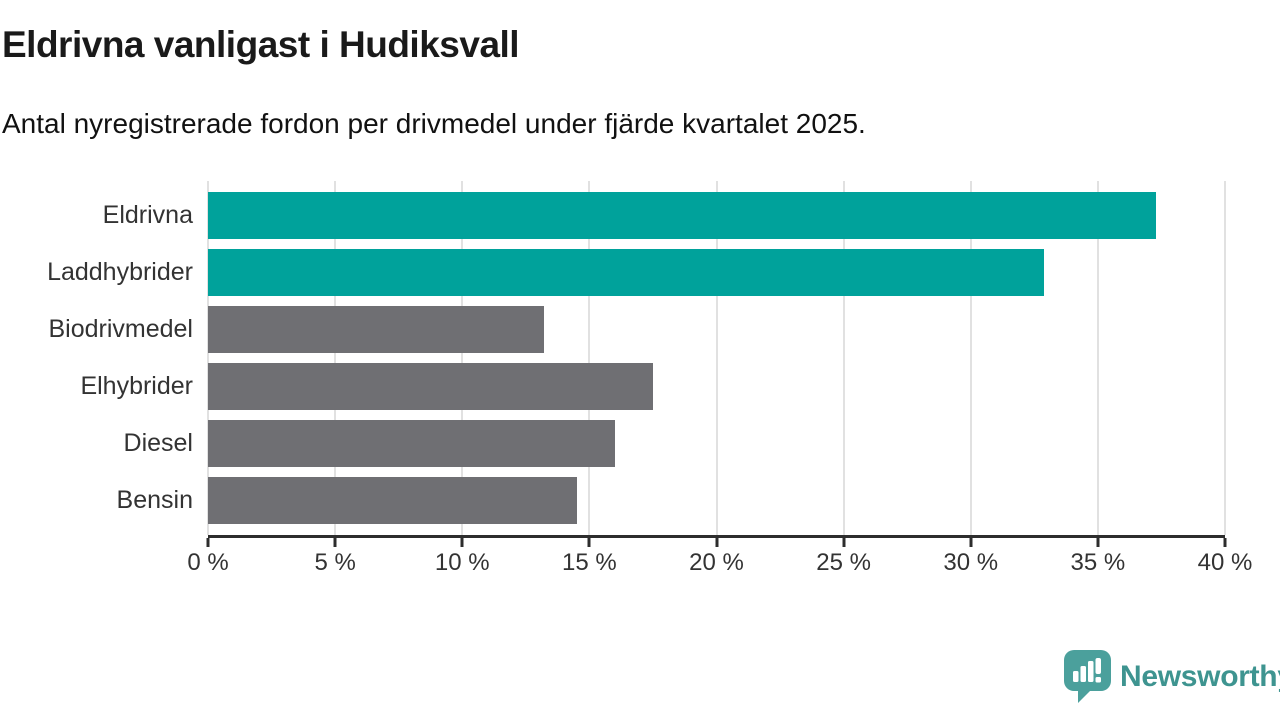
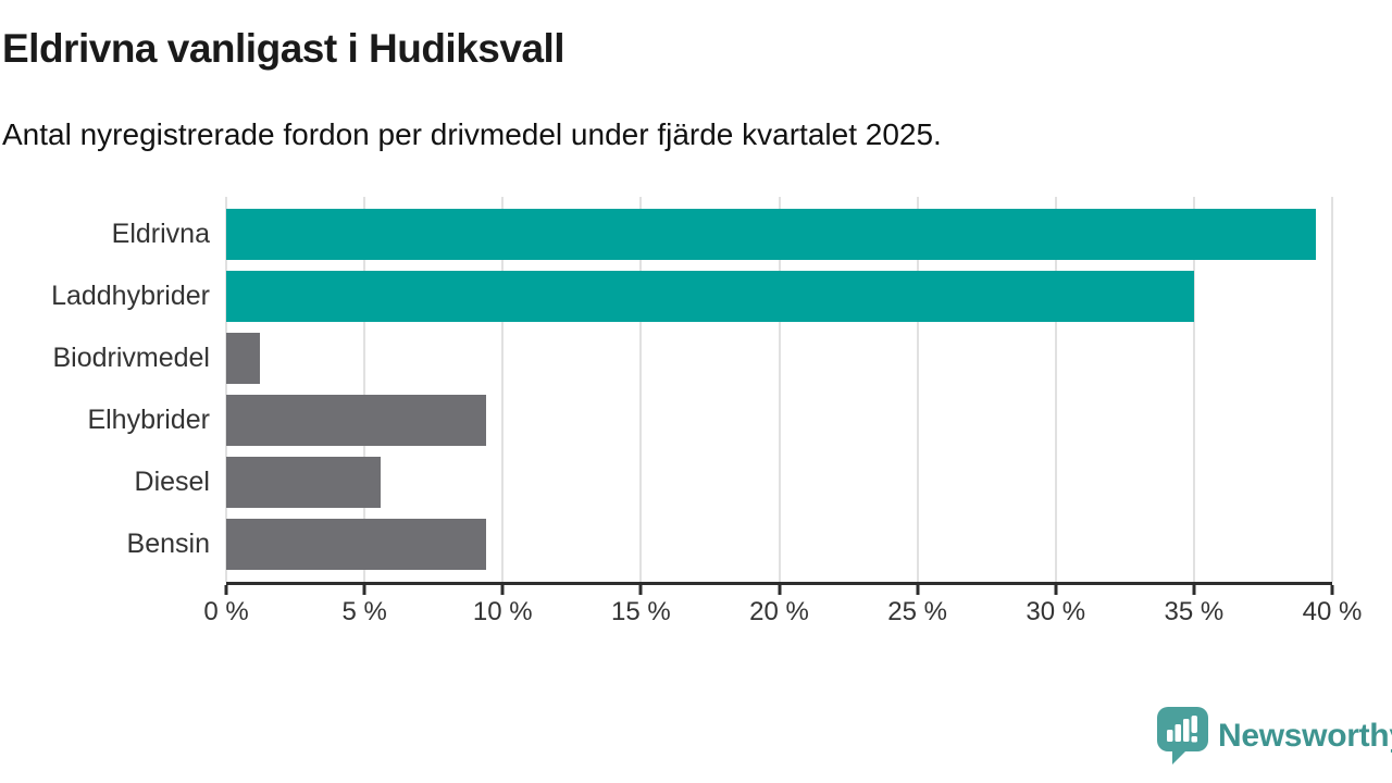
Eldrivna: 37.3% -> 39.4%
Laddhybrider: 32.9% -> 35.0%
Biodrivmedel: 13.2% -> 1.2%
Elhybrider: 17.5% -> 9.4%
Diesel: 16.0% -> 5.6%
Bensin: 14.5% -> 9.4%
